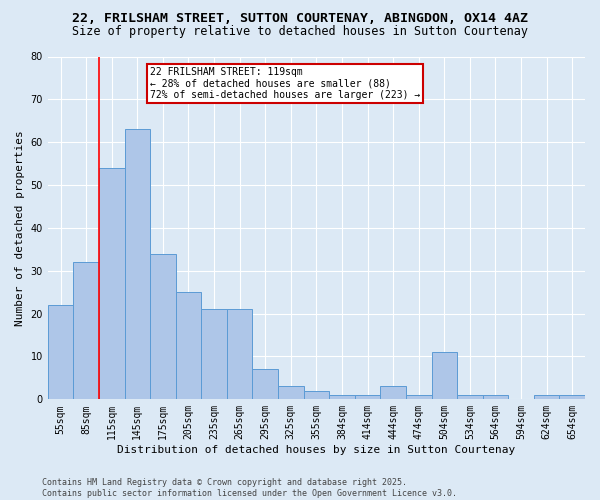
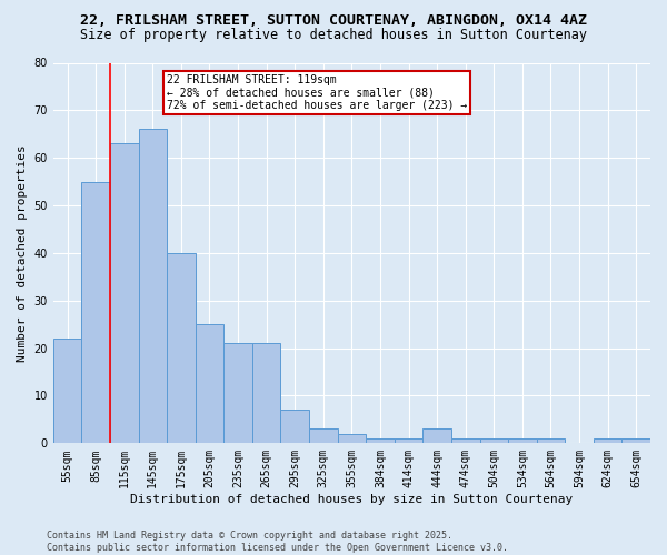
85sqm: 32 -> 55
115sqm: 54 -> 63
145sqm: 63 -> 66
175sqm: 34 -> 40
504sqm: 11 -> 1
